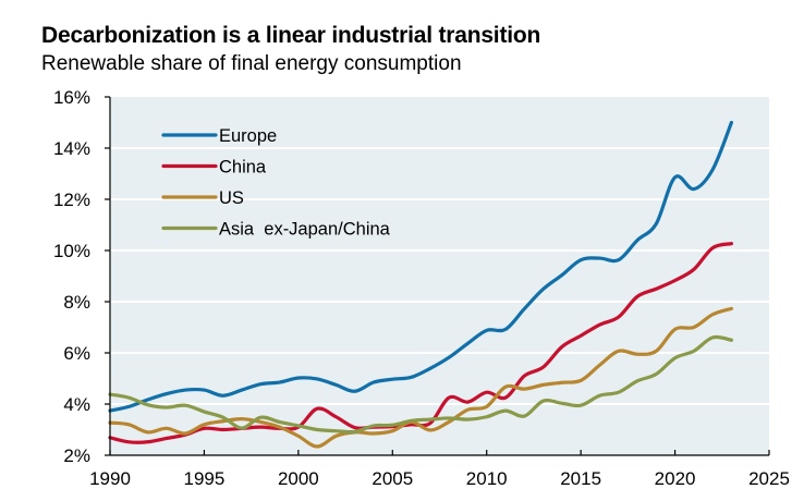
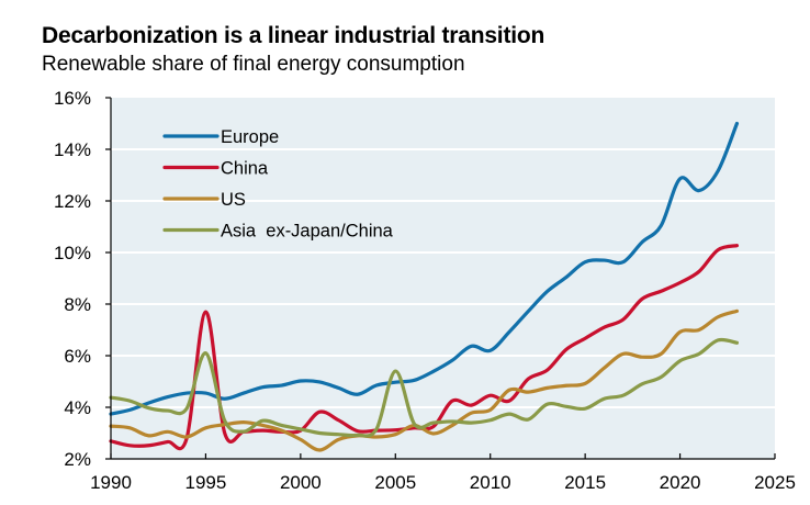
China/1995: 3.0% -> 7.7%
Asia ex-Japan/China/1995: 3.7% -> 6.1%
Asia ex-Japan/China/2005: 3.2% -> 5.4%
Europe/2010: 6.9% -> 6.2%
